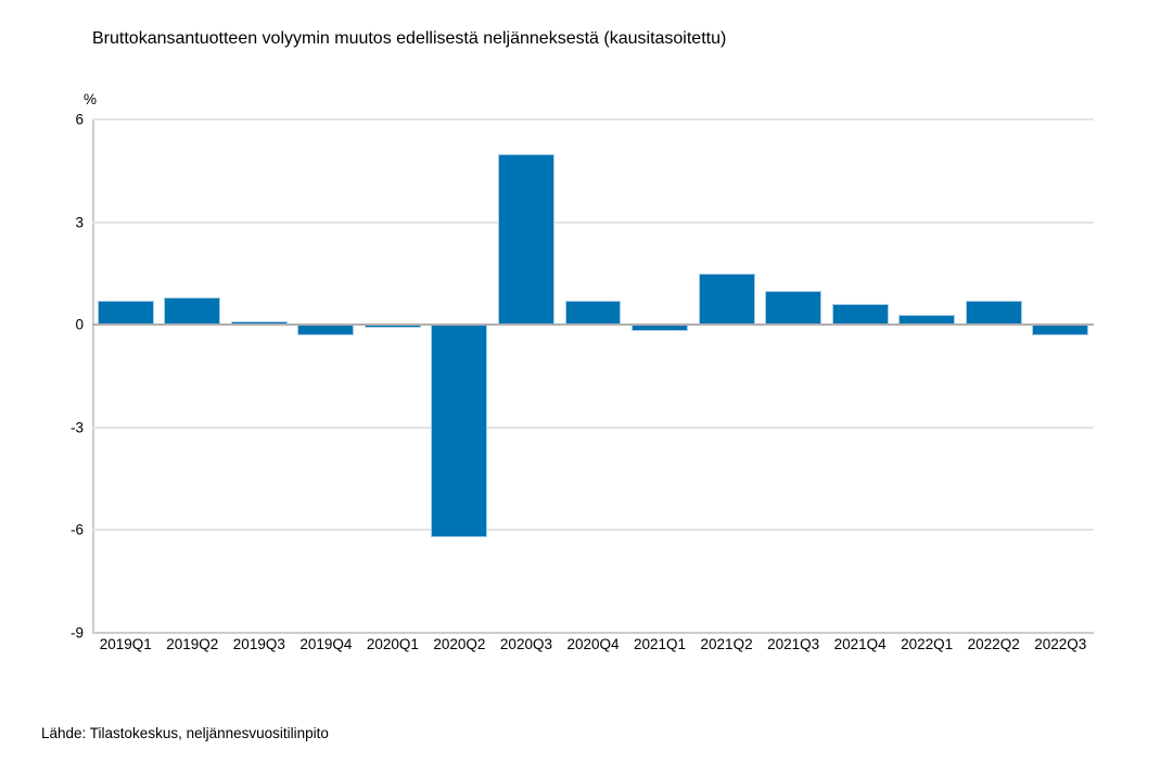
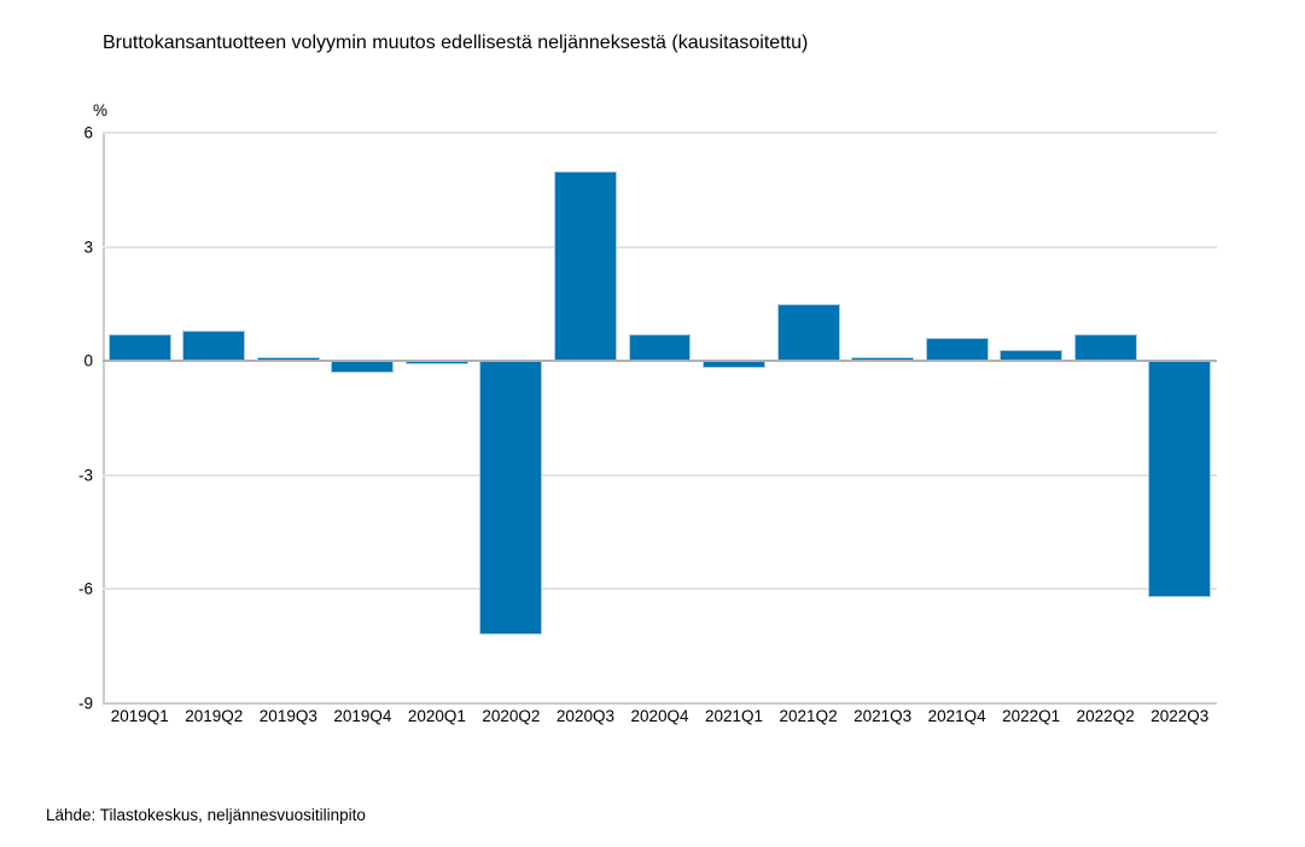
2020Q2: -6.2 -> -7.2
2021Q3: 1.0 -> 0.1
2022Q3: -0.3 -> -6.2
